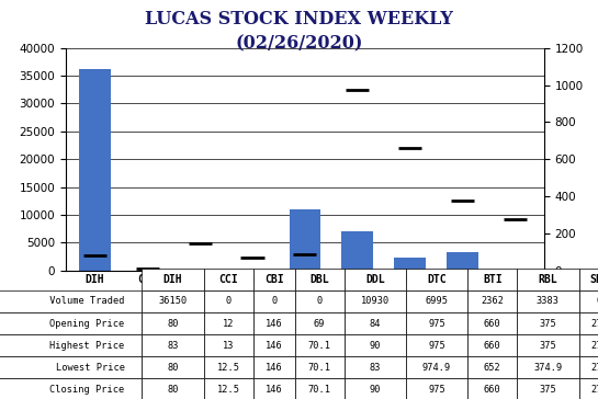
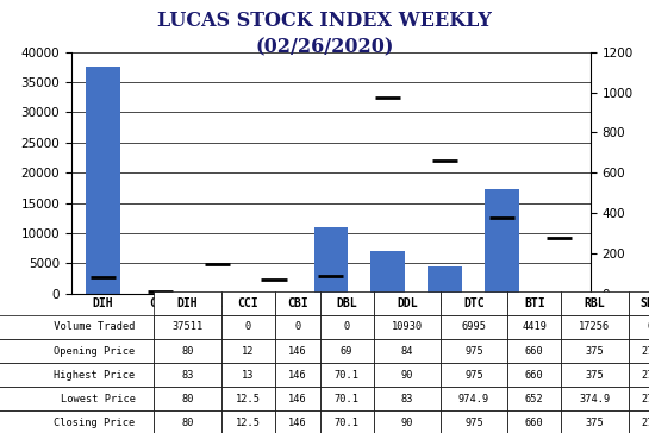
DIH: 36150 -> 37511
BTI: 2362 -> 4419
RBL: 3383 -> 17256
